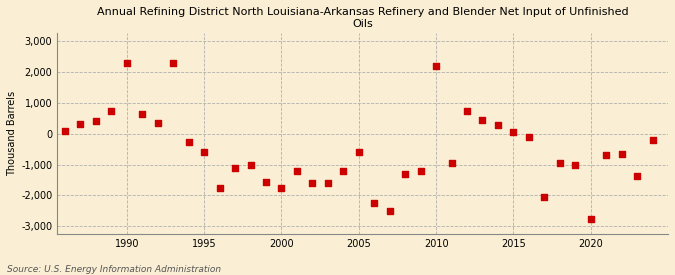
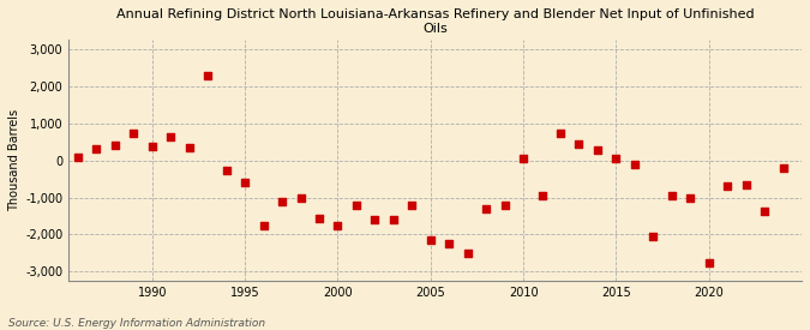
1990: 2,300 -> 380
2005: -600 -> -2,150
2010: 2,200 -> 60
